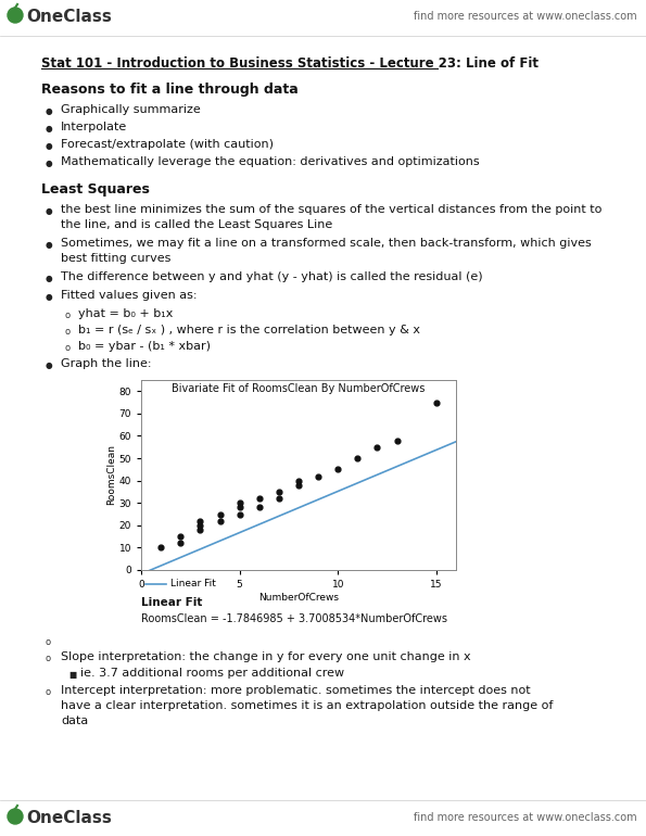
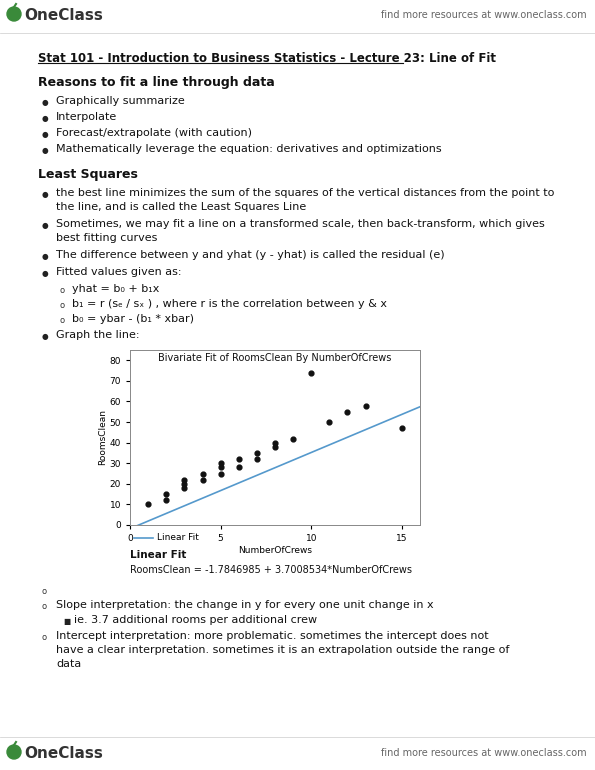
10: 45 -> 74
15: 75 -> 47
